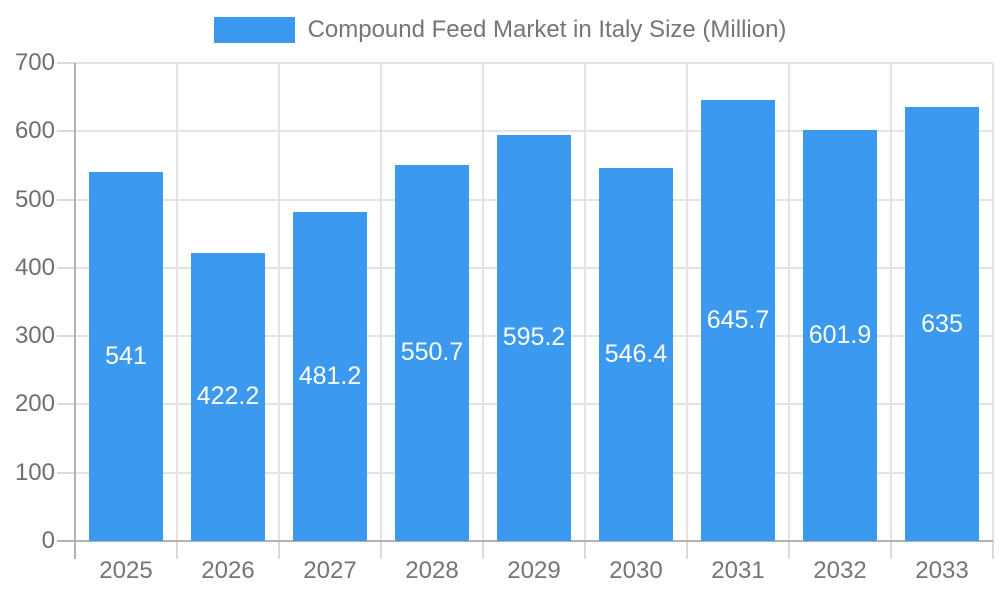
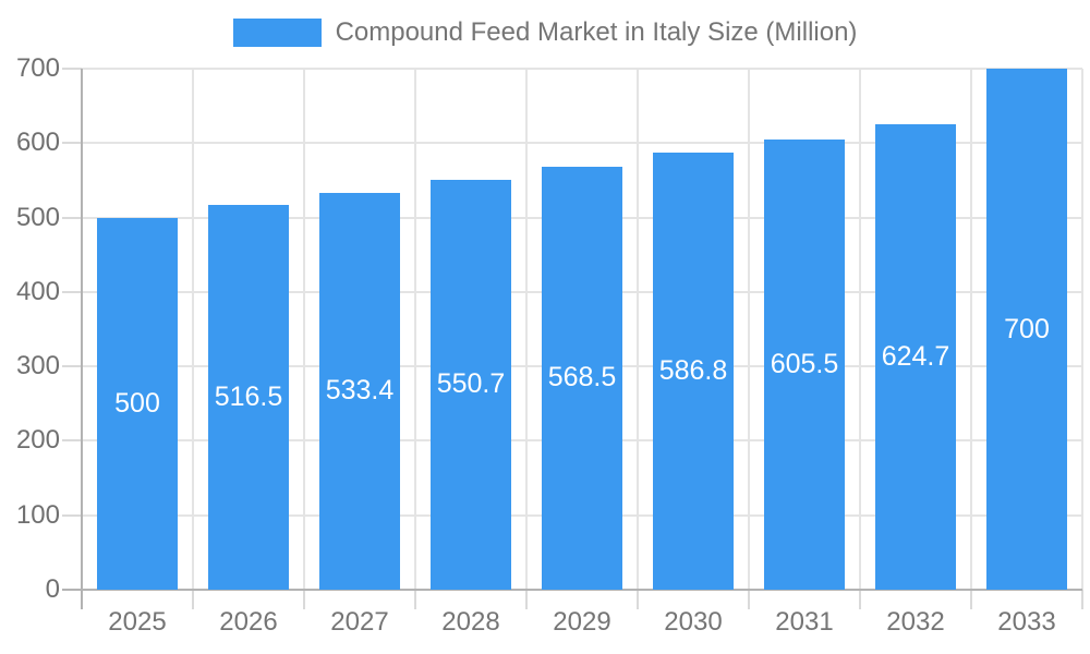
2025: 541 -> 500
2026: 422.2 -> 516.5
2027: 481.2 -> 533.4
2029: 595.2 -> 568.5
2030: 546.4 -> 586.8
2031: 645.7 -> 605.5
2032: 601.9 -> 624.7
2033: 635 -> 700
